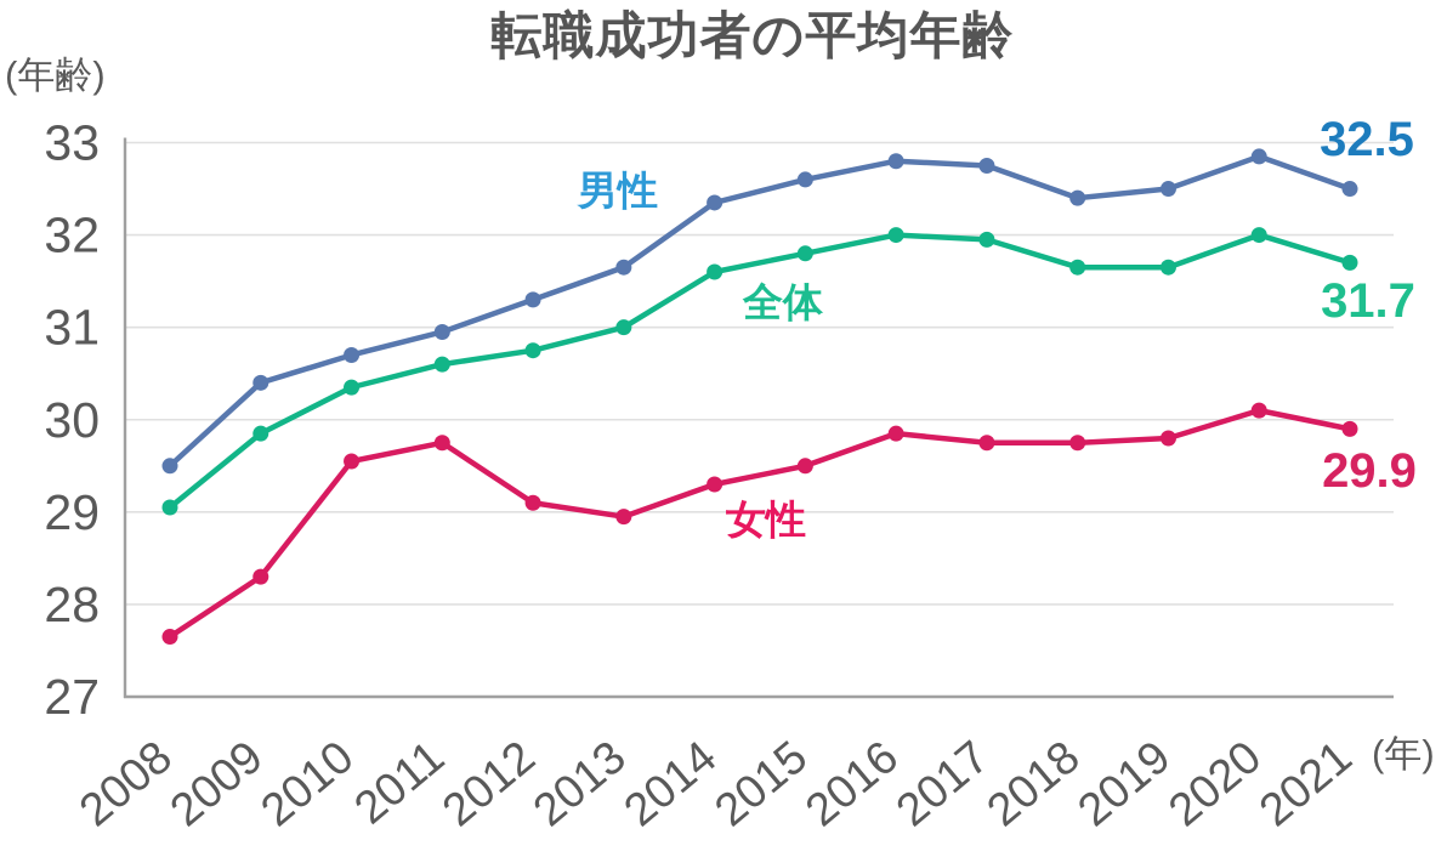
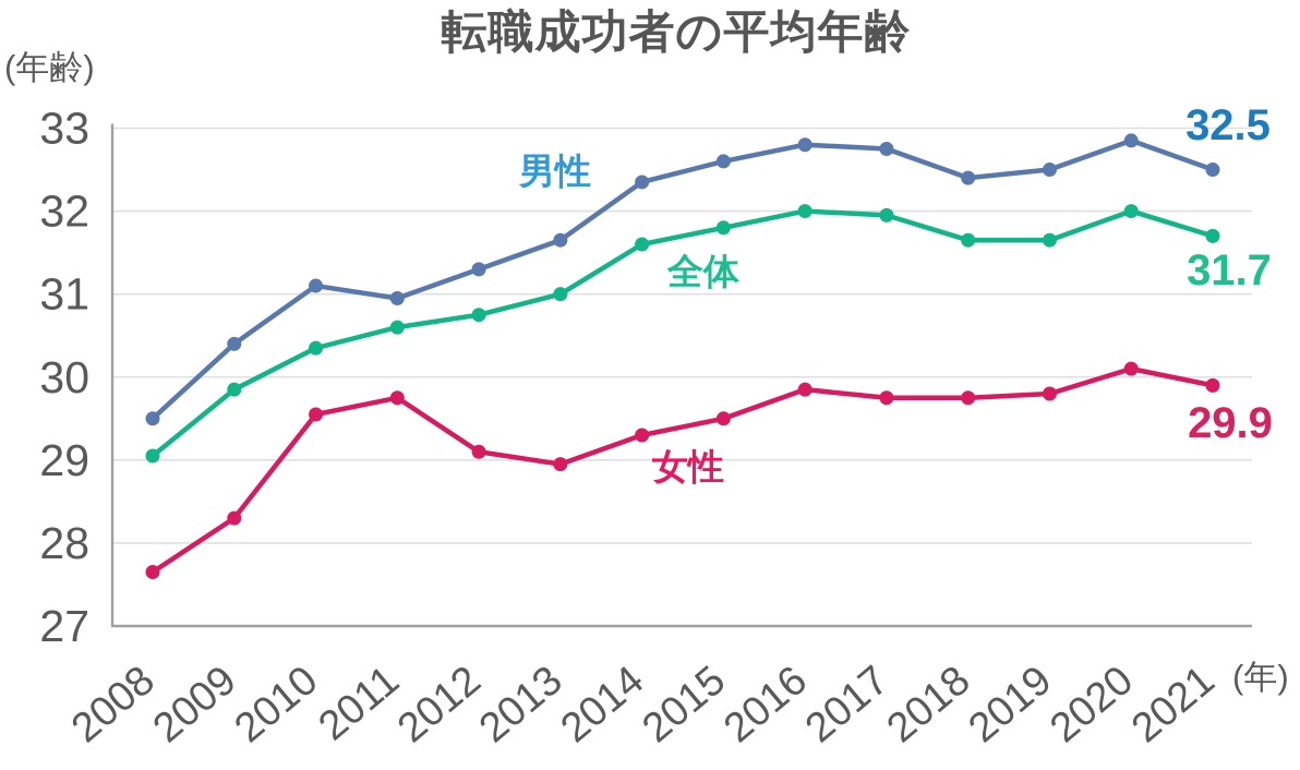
男性/2010: 30.7 -> 31.1
